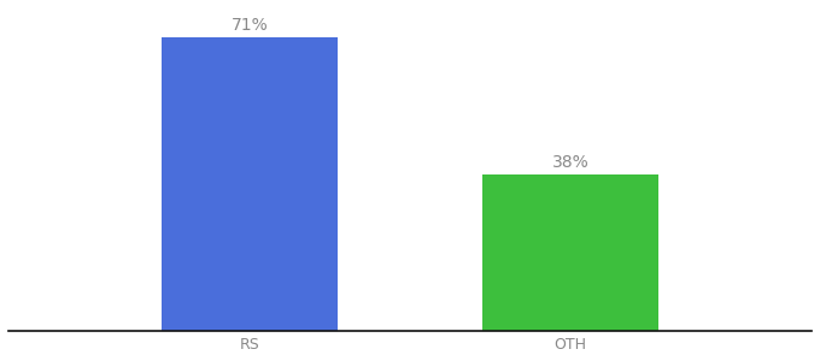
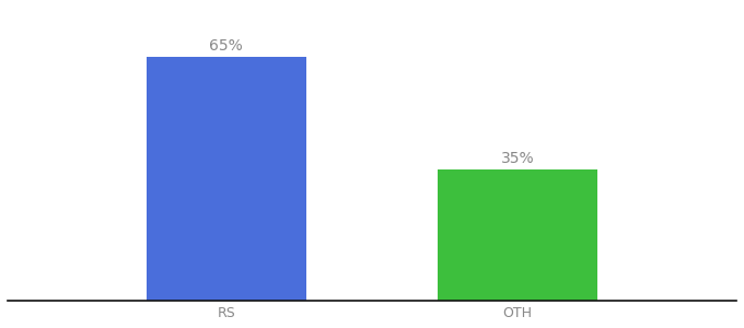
RS: 71% -> 65%
OTH: 38% -> 35%
